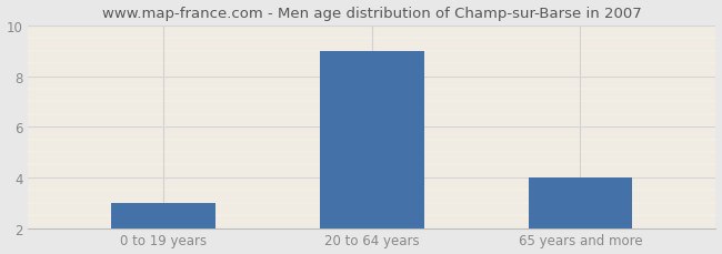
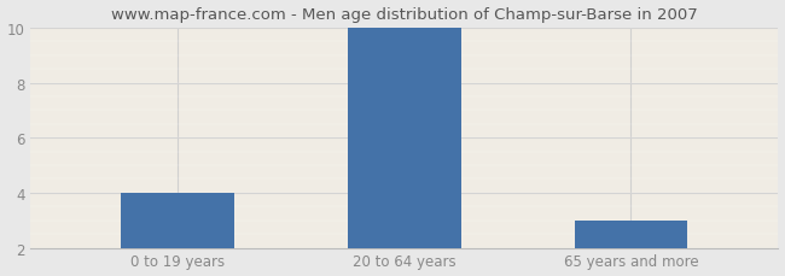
0 to 19 years: 3 -> 4
20 to 64 years: 9 -> 10
65 years and more: 4 -> 3
